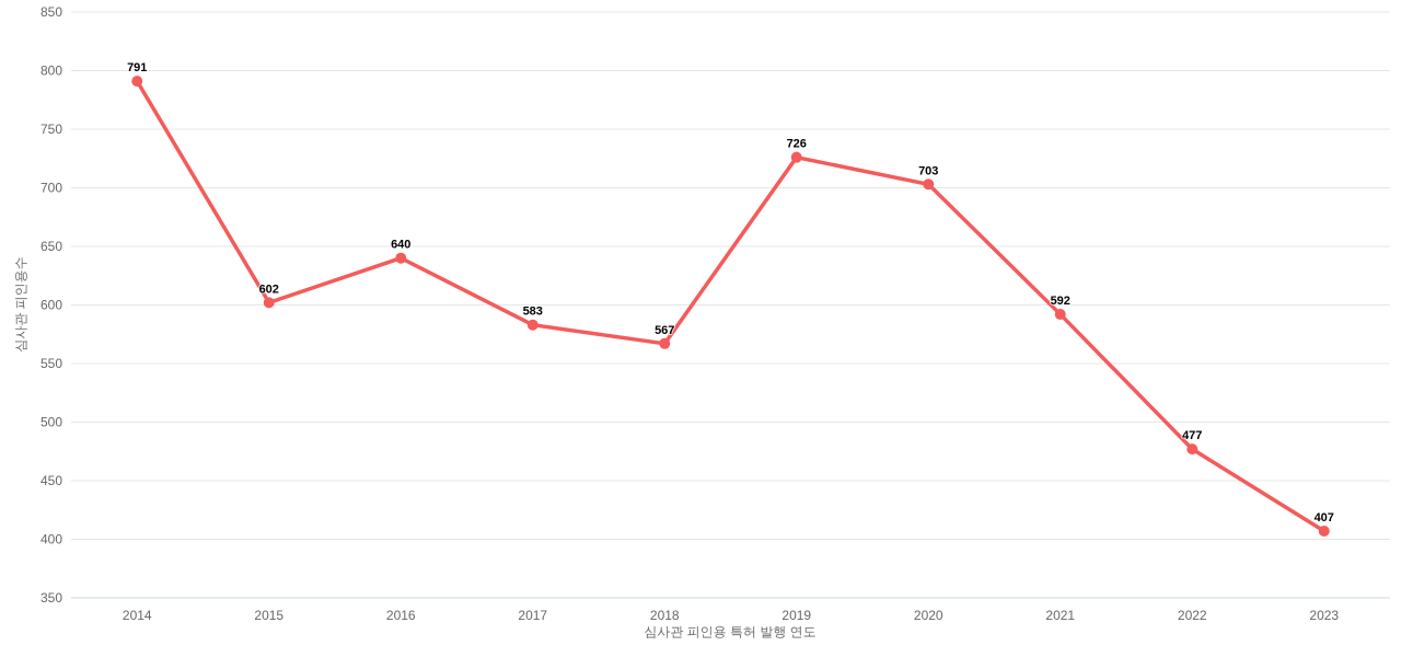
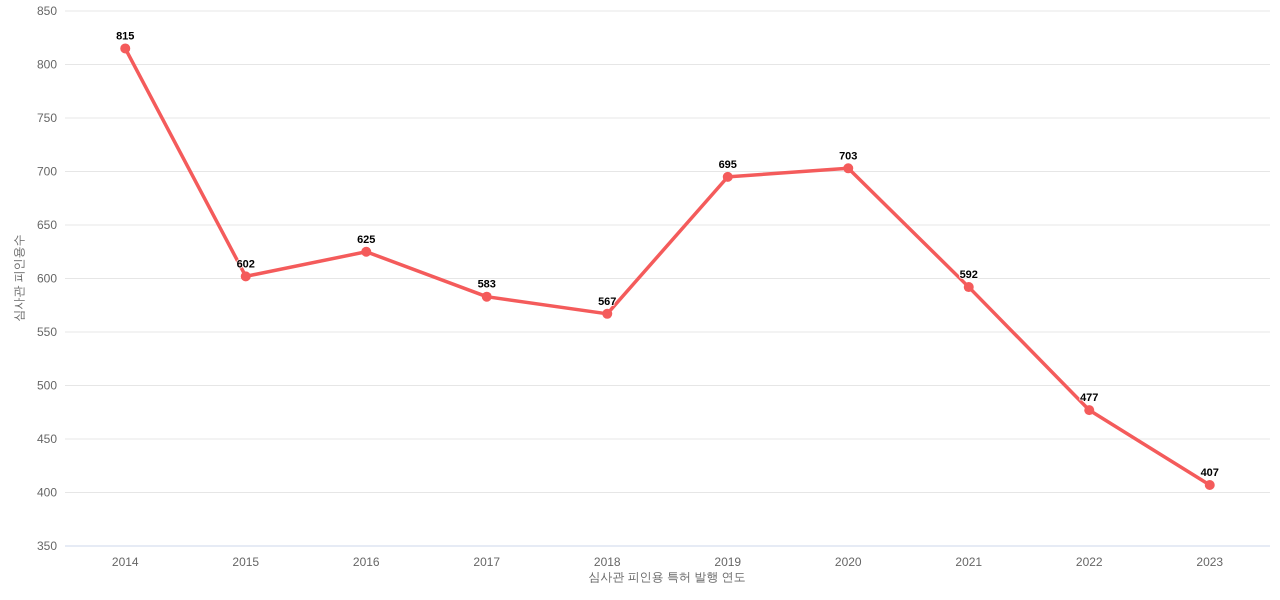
2014: 791 -> 815
2016: 640 -> 625
2019: 726 -> 695
